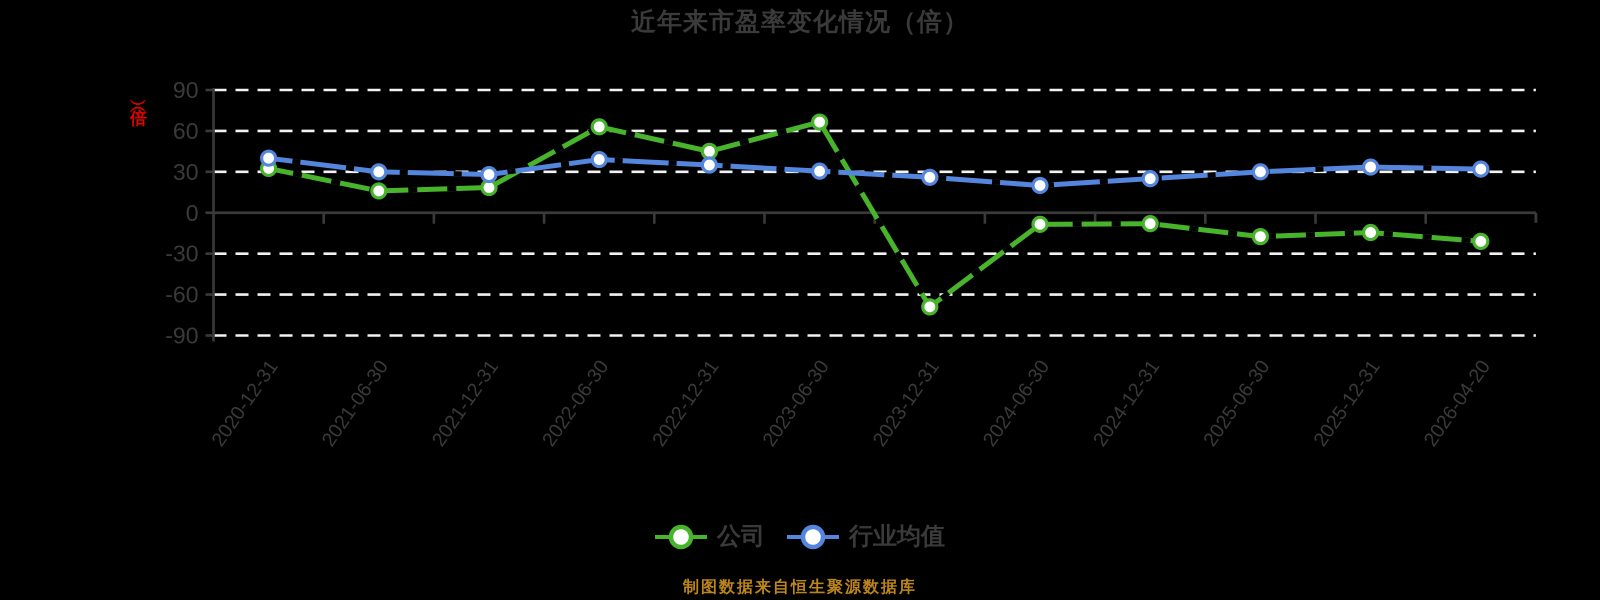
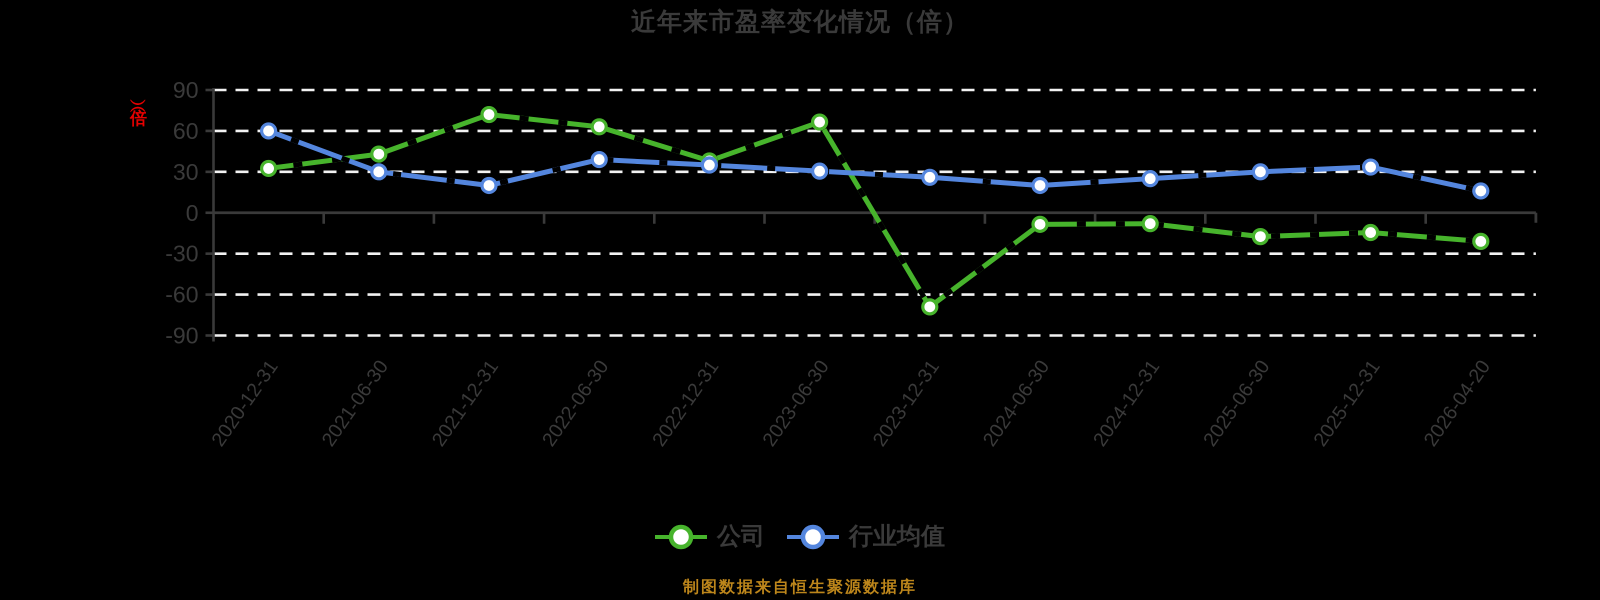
行业均值/2020-12-31: 40 -> 60
公司/2021-06-30: 16 -> 43
公司/2021-12-31: 18 -> 72
行业均值/2021-12-31: 28 -> 20
公司/2022-12-31: 45 -> 38
行业均值/2026-04-20: 32 -> 16
